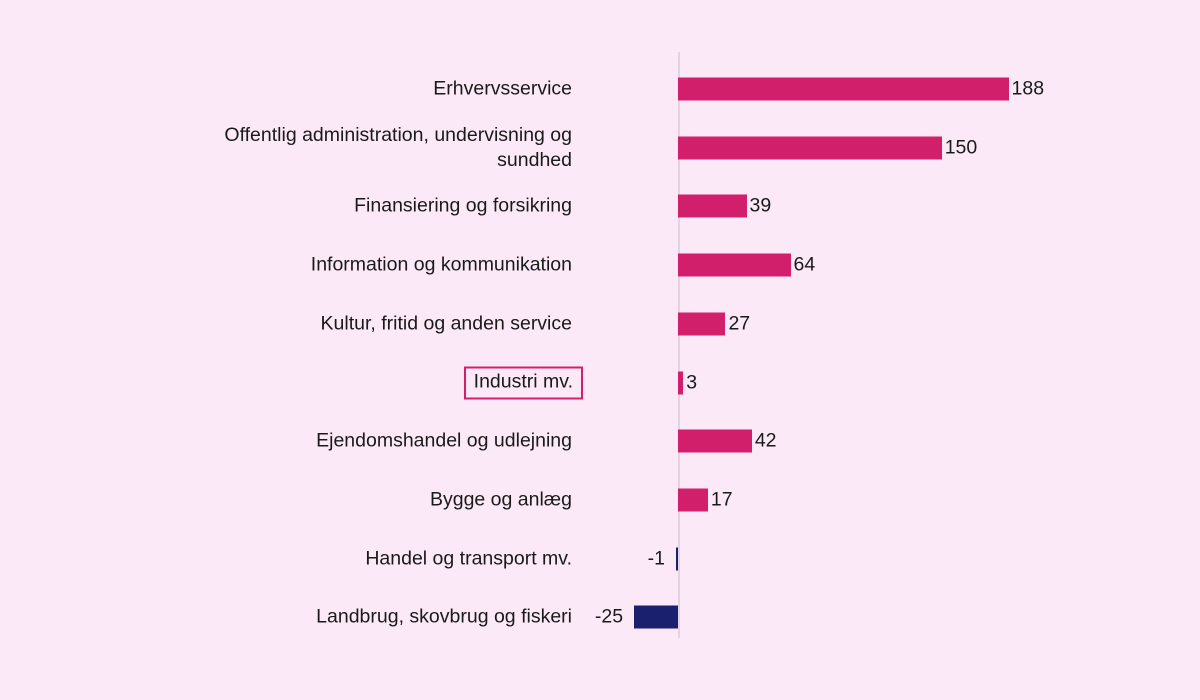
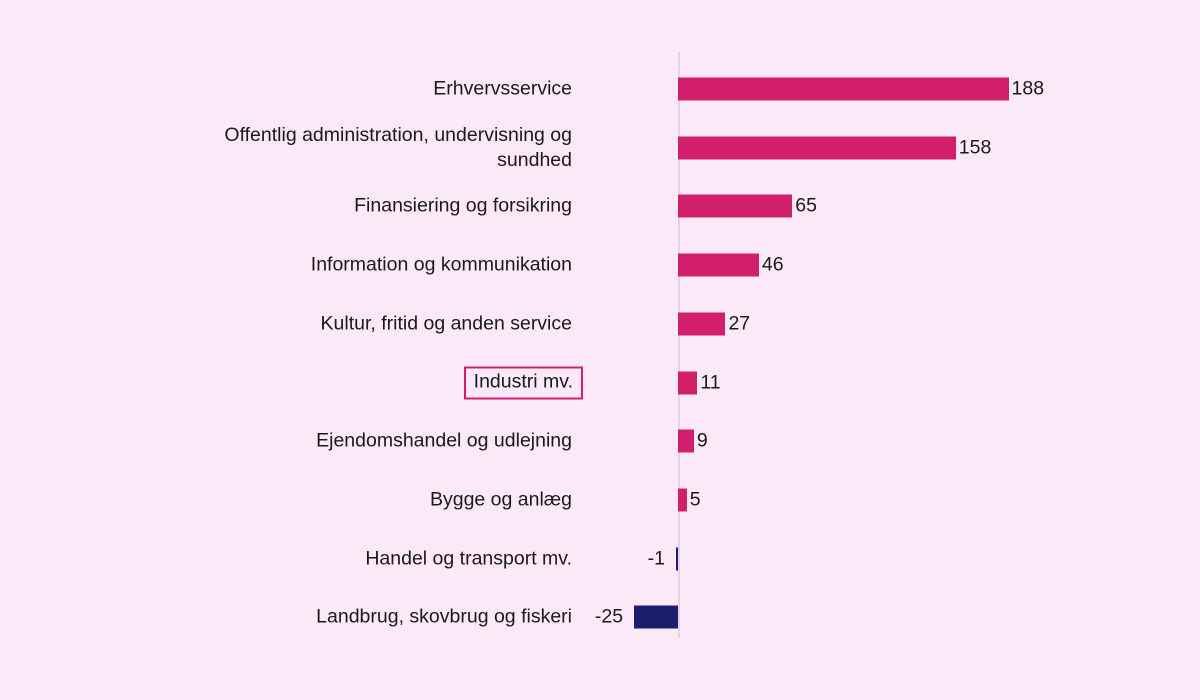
Offentlig administration, undervisning og sundhed: 150 -> 158
Finansiering og forsikring: 39 -> 65
Information og kommunikation: 64 -> 46
Industri mv.: 3 -> 11
Ejendomshandel og udlejning: 42 -> 9
Bygge og anlæg: 17 -> 5
